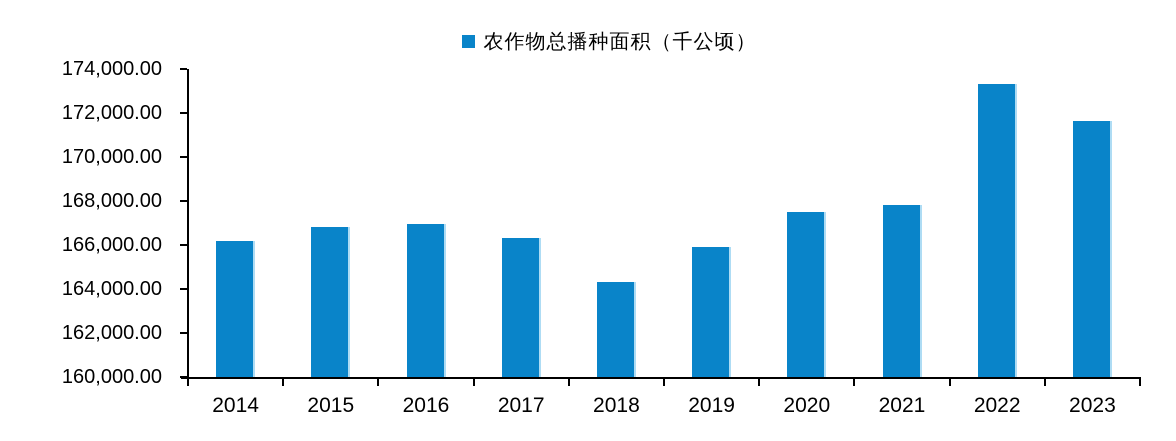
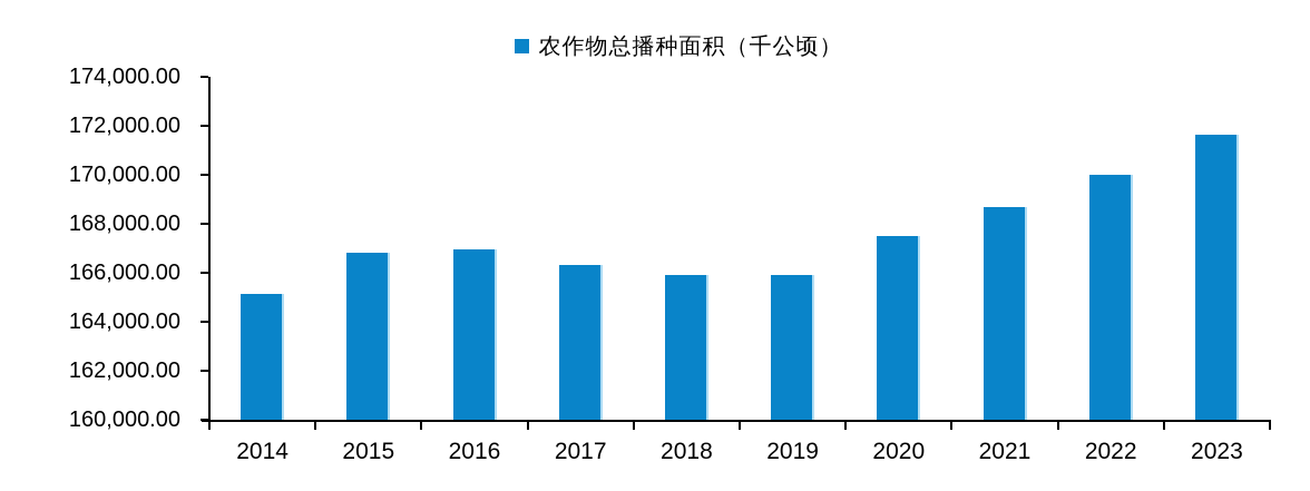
2014: 166200 -> 165200
2018: 164300 -> 165900
2021: 167800 -> 168700
2022: 173300 -> 170000
